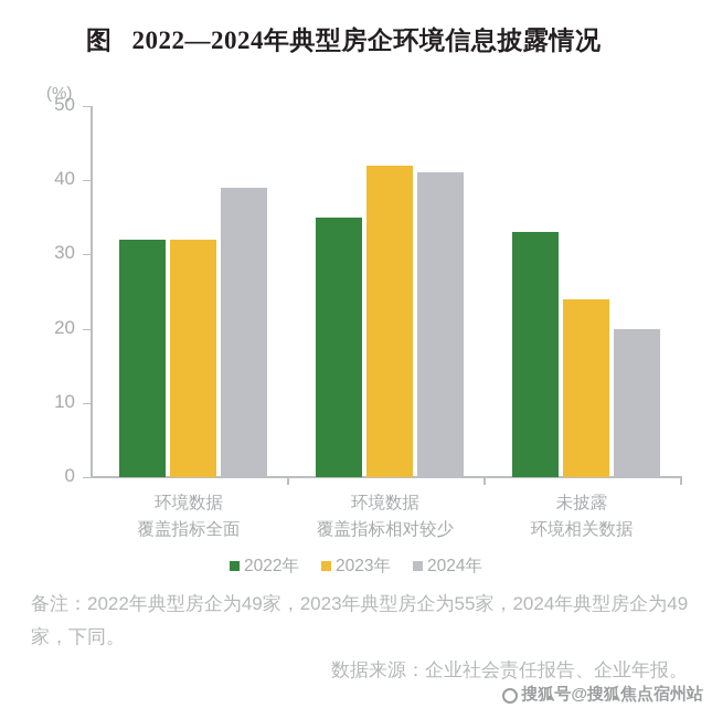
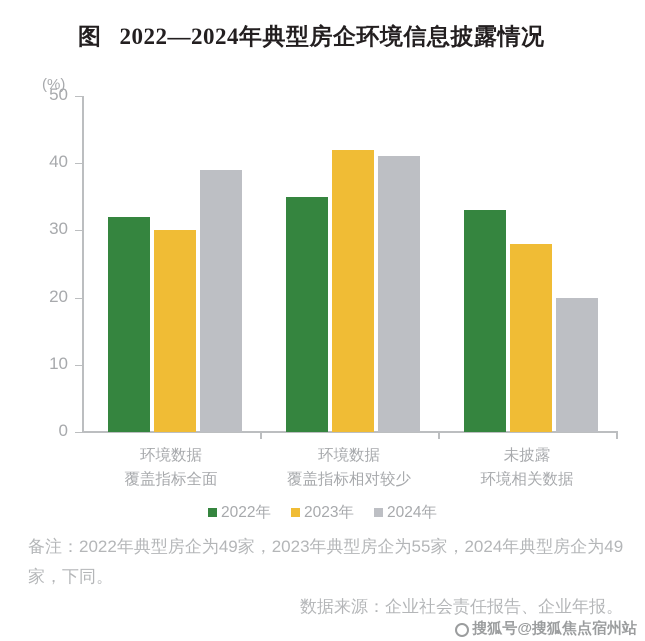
2023年/环境数据 覆盖指标全面: 32 -> 30
2023年/未披露 环境相关数据: 24 -> 28
